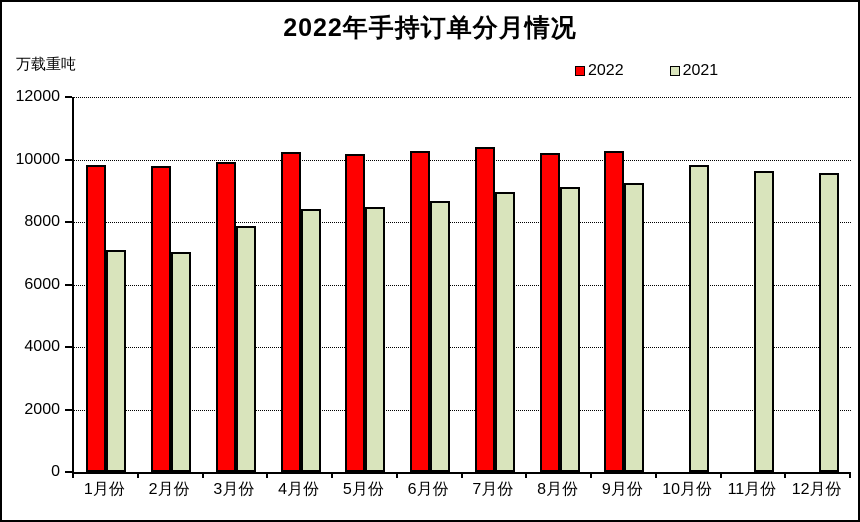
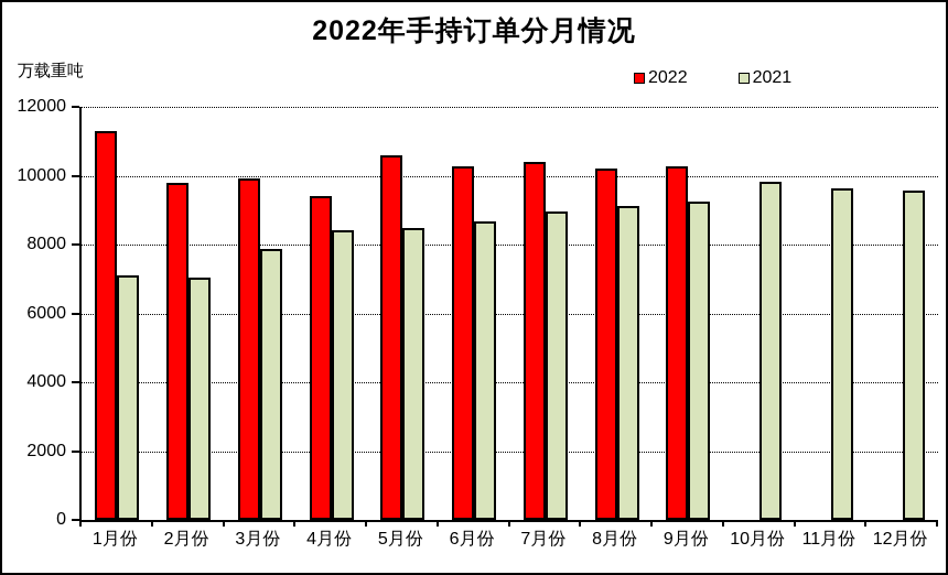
2022/1月份: 9800 -> 11300
2022/4月份: 10200 -> 9400
2022/5月份: 10200 -> 10600
